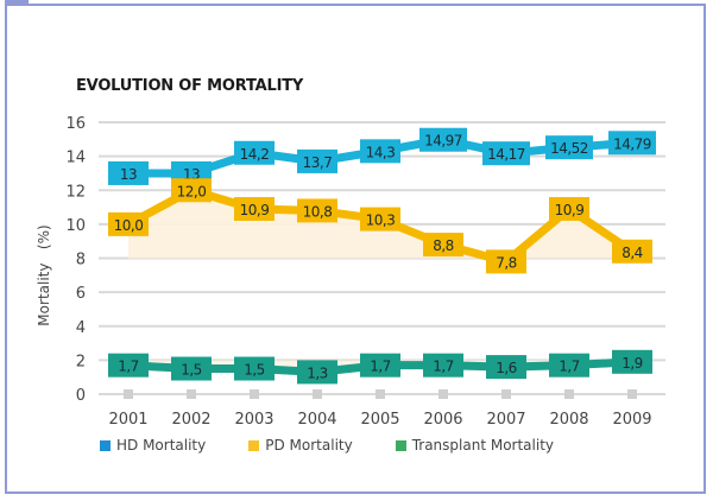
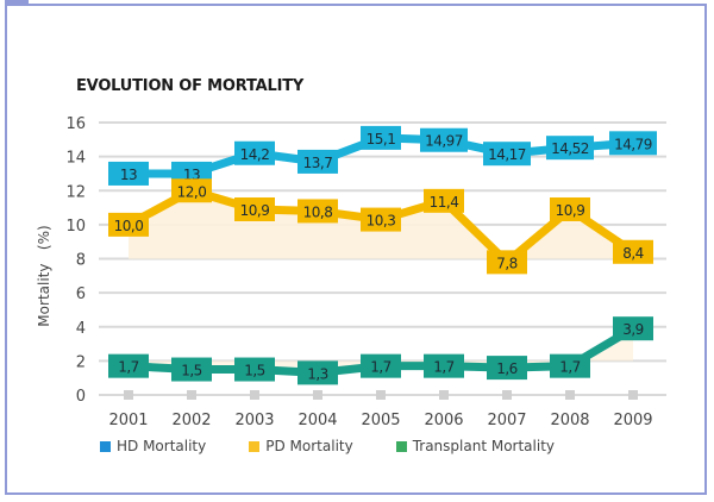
HD Mortality/2005: 14,3 -> 15,1
PD Mortality/2006: 8,8 -> 11,4
Transplant Mortality/2009: 1,9 -> 3,9
